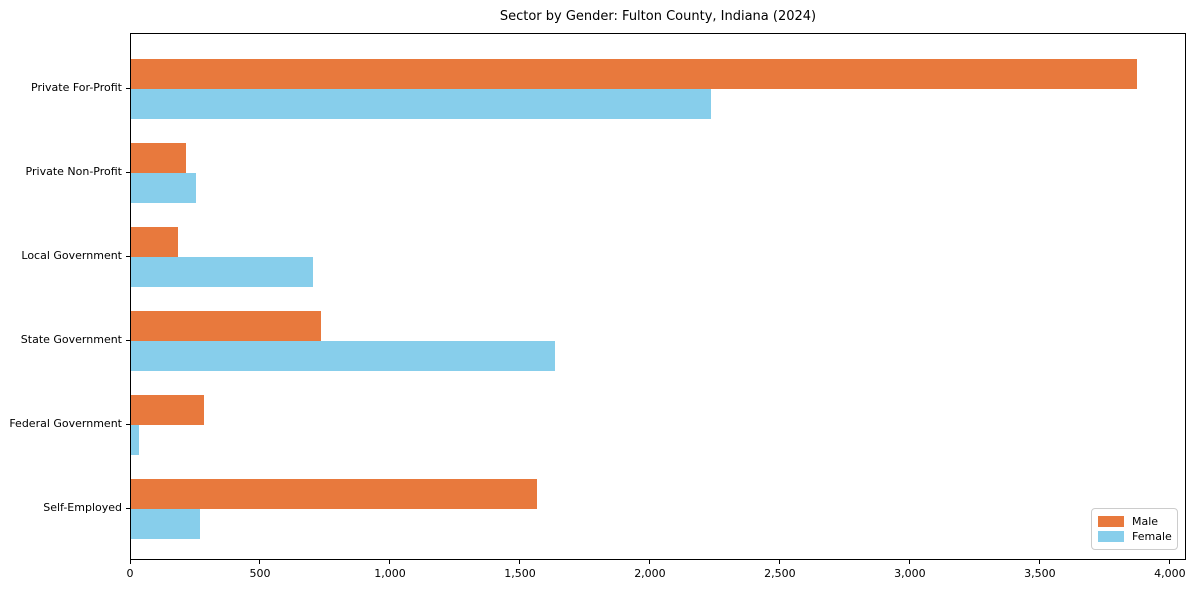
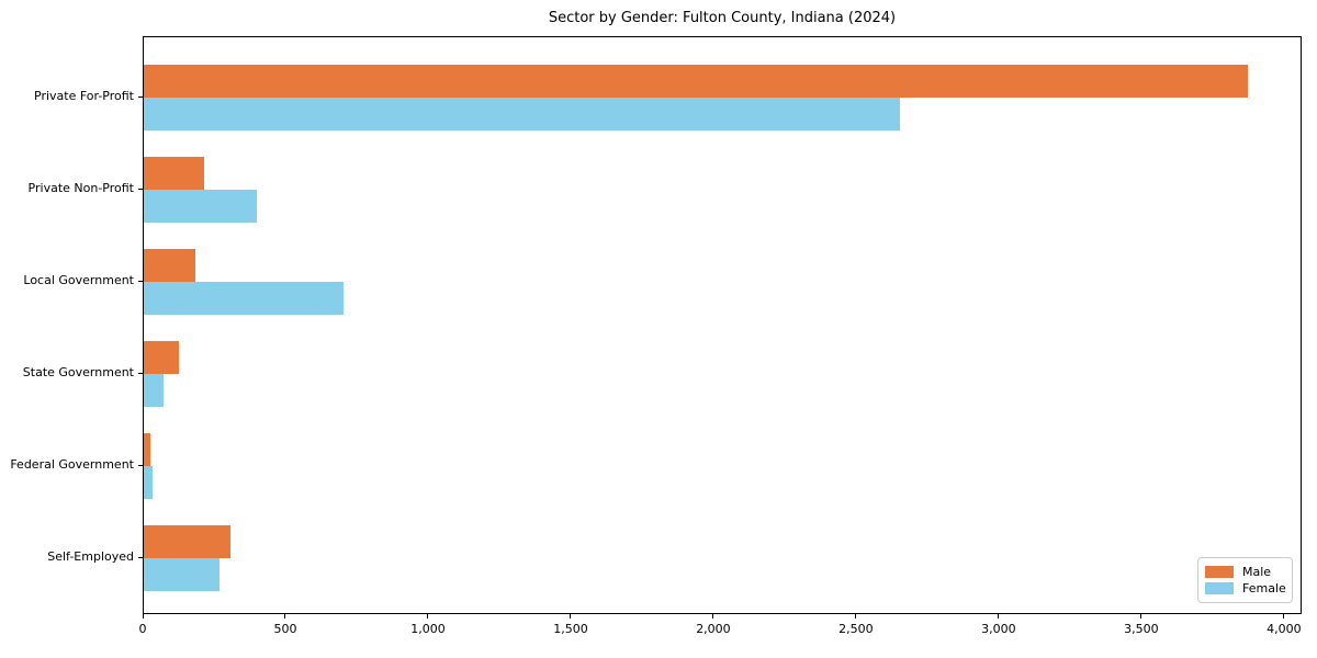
Female/Private For-Profit: 2230 -> 2650
Female/Private Non-Profit: 250 -> 400
Male/State Government: 730 -> 120
Female/State Government: 1630 -> 70
Male/Federal Government: 280 -> 20
Male/Self-Employed: 1560 -> 300
